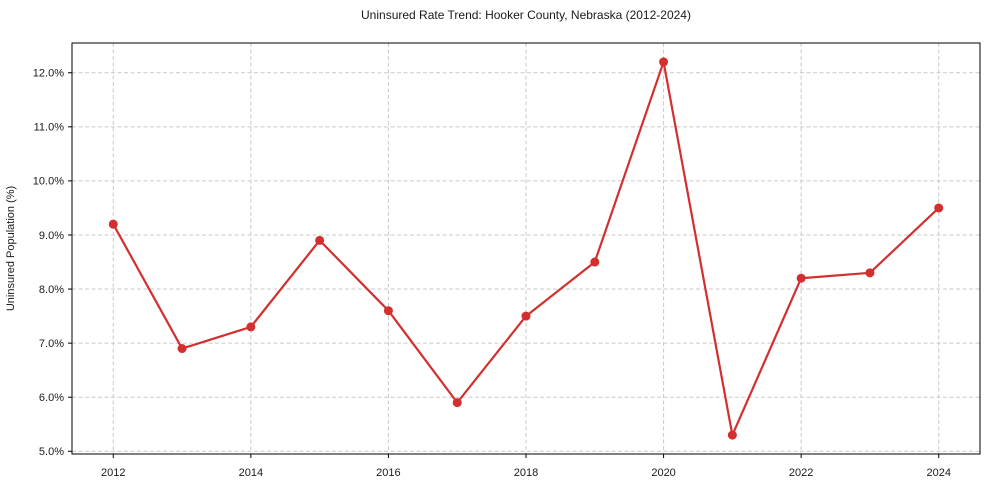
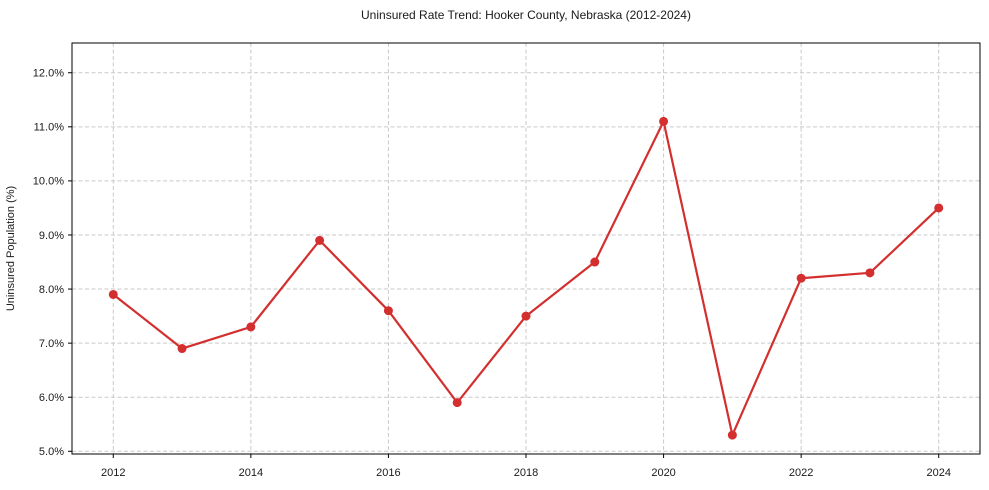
2012: 9.2% -> 7.9%
2020: 12.2% -> 11.1%
